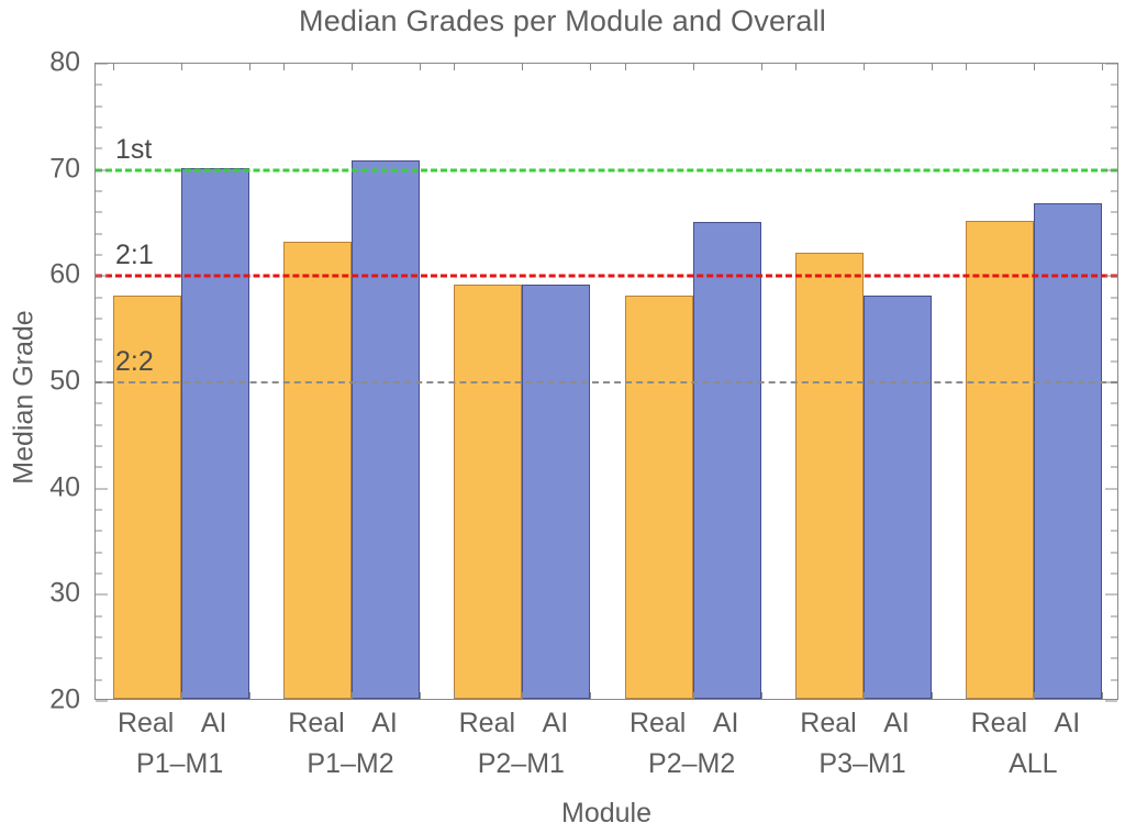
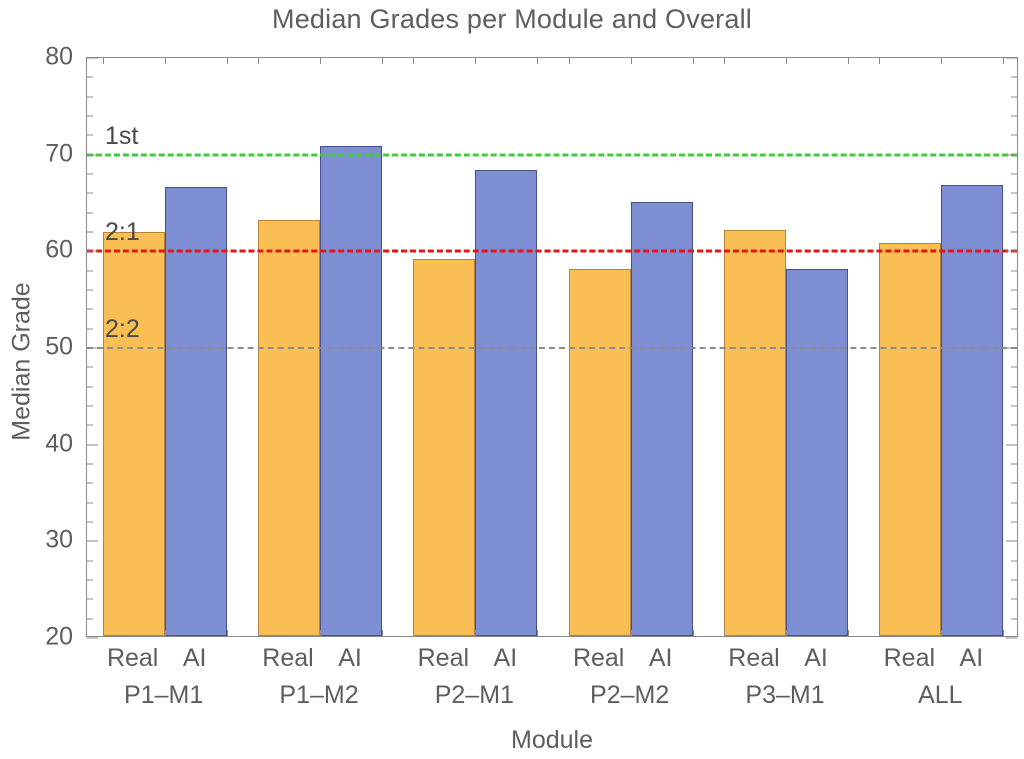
Real/P1–M1: 58 -> 62
AI/P1–M1: 70 -> 66
AI/P2–M1: 59 -> 68
Real/ALL: 65 -> 61
